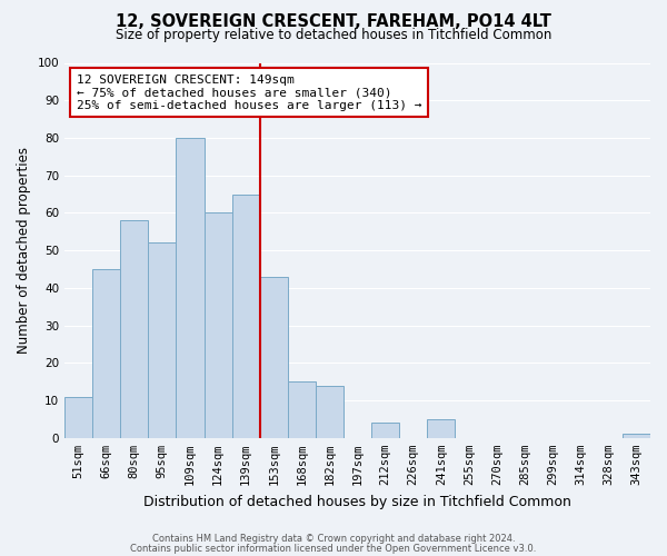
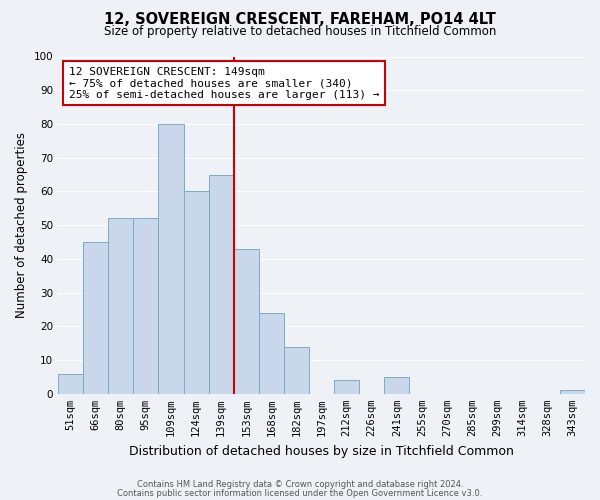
51sqm: 11 -> 6
80sqm: 58 -> 52
168sqm: 15 -> 24
